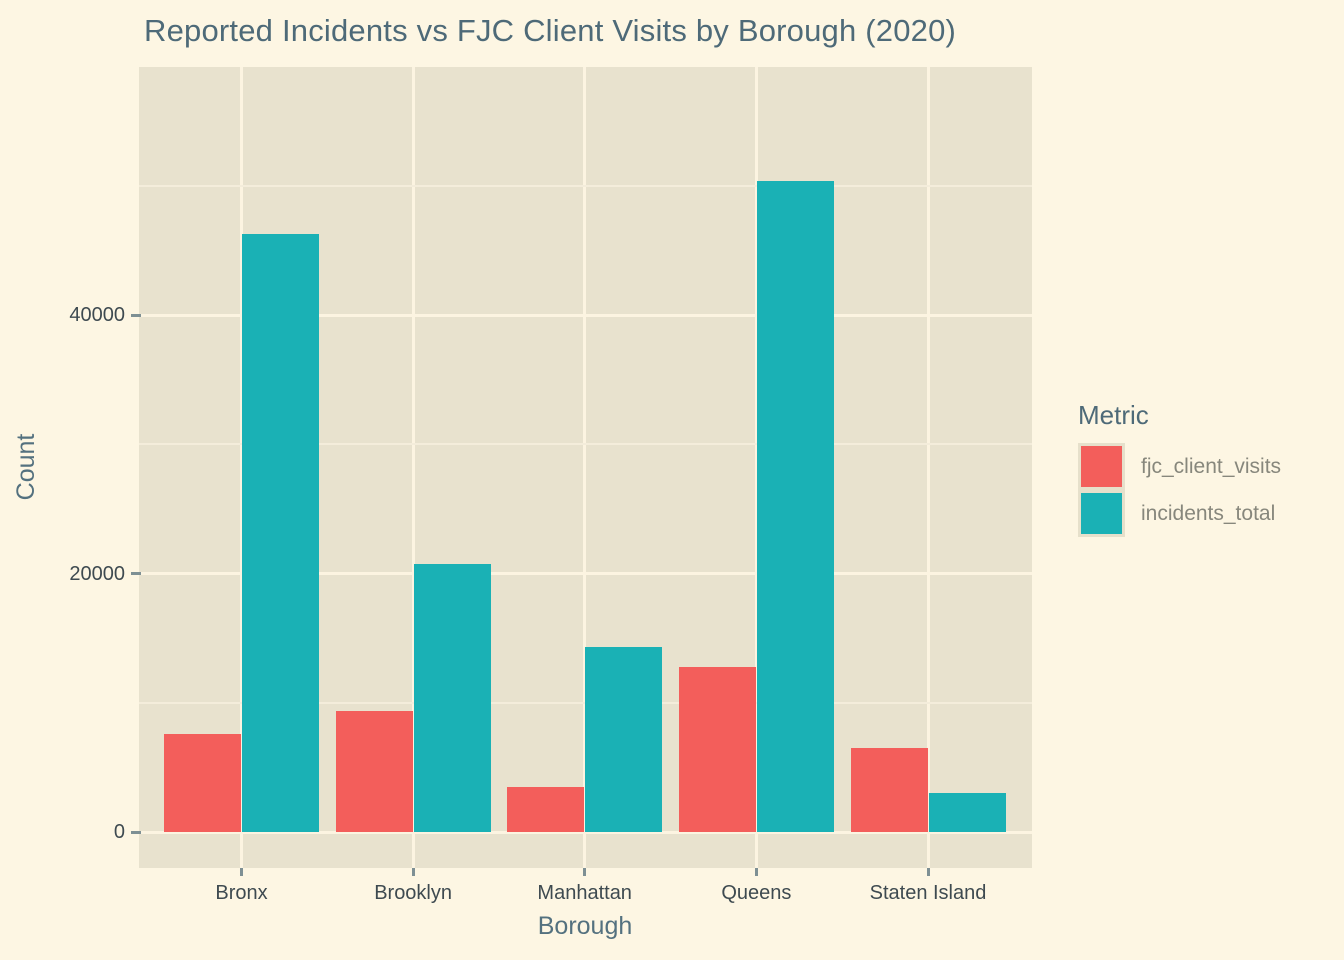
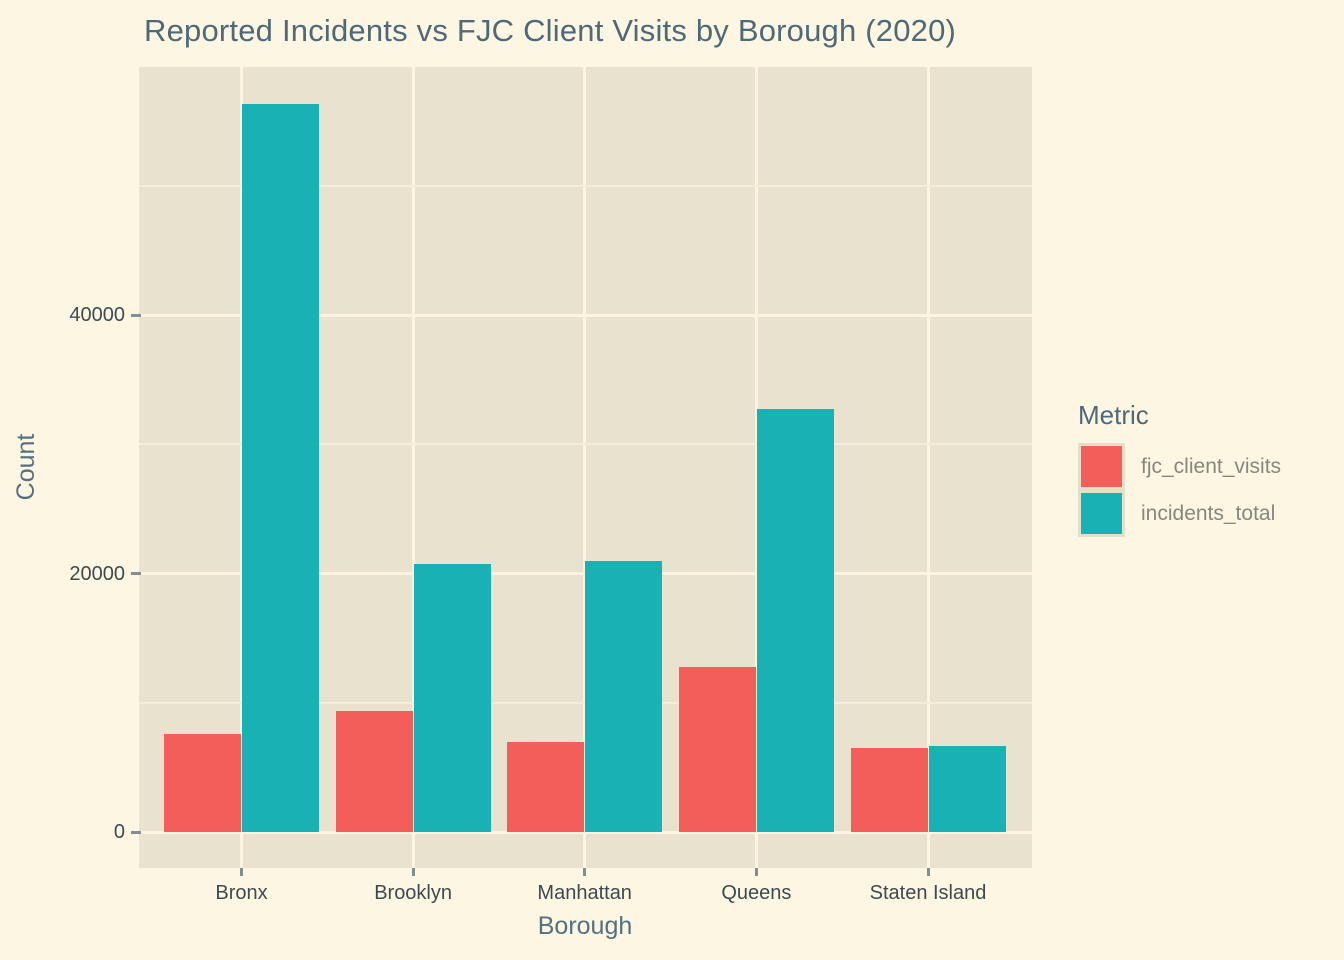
incidents_total/Bronx: 46300 -> 56300
fjc_client_visits/Manhattan: 3500 -> 7000
incidents_total/Manhattan: 14300 -> 21000
incidents_total/Queens: 50400 -> 32700
incidents_total/Staten Island: 3000 -> 6600
